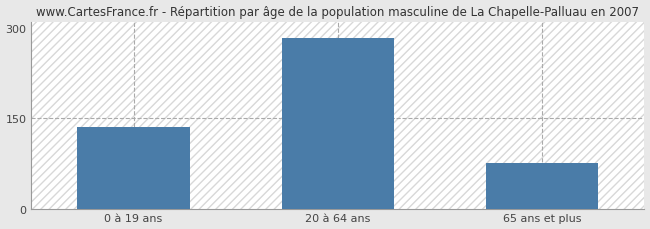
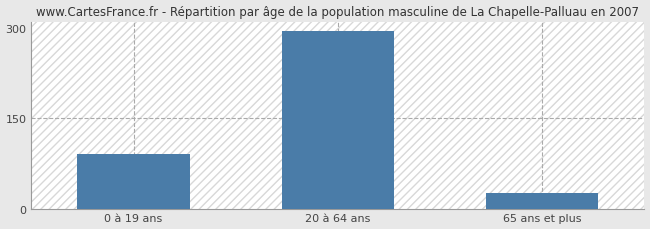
0 à 19 ans: 135 -> 90
20 à 64 ans: 283 -> 294
65 ans et plus: 75 -> 26
